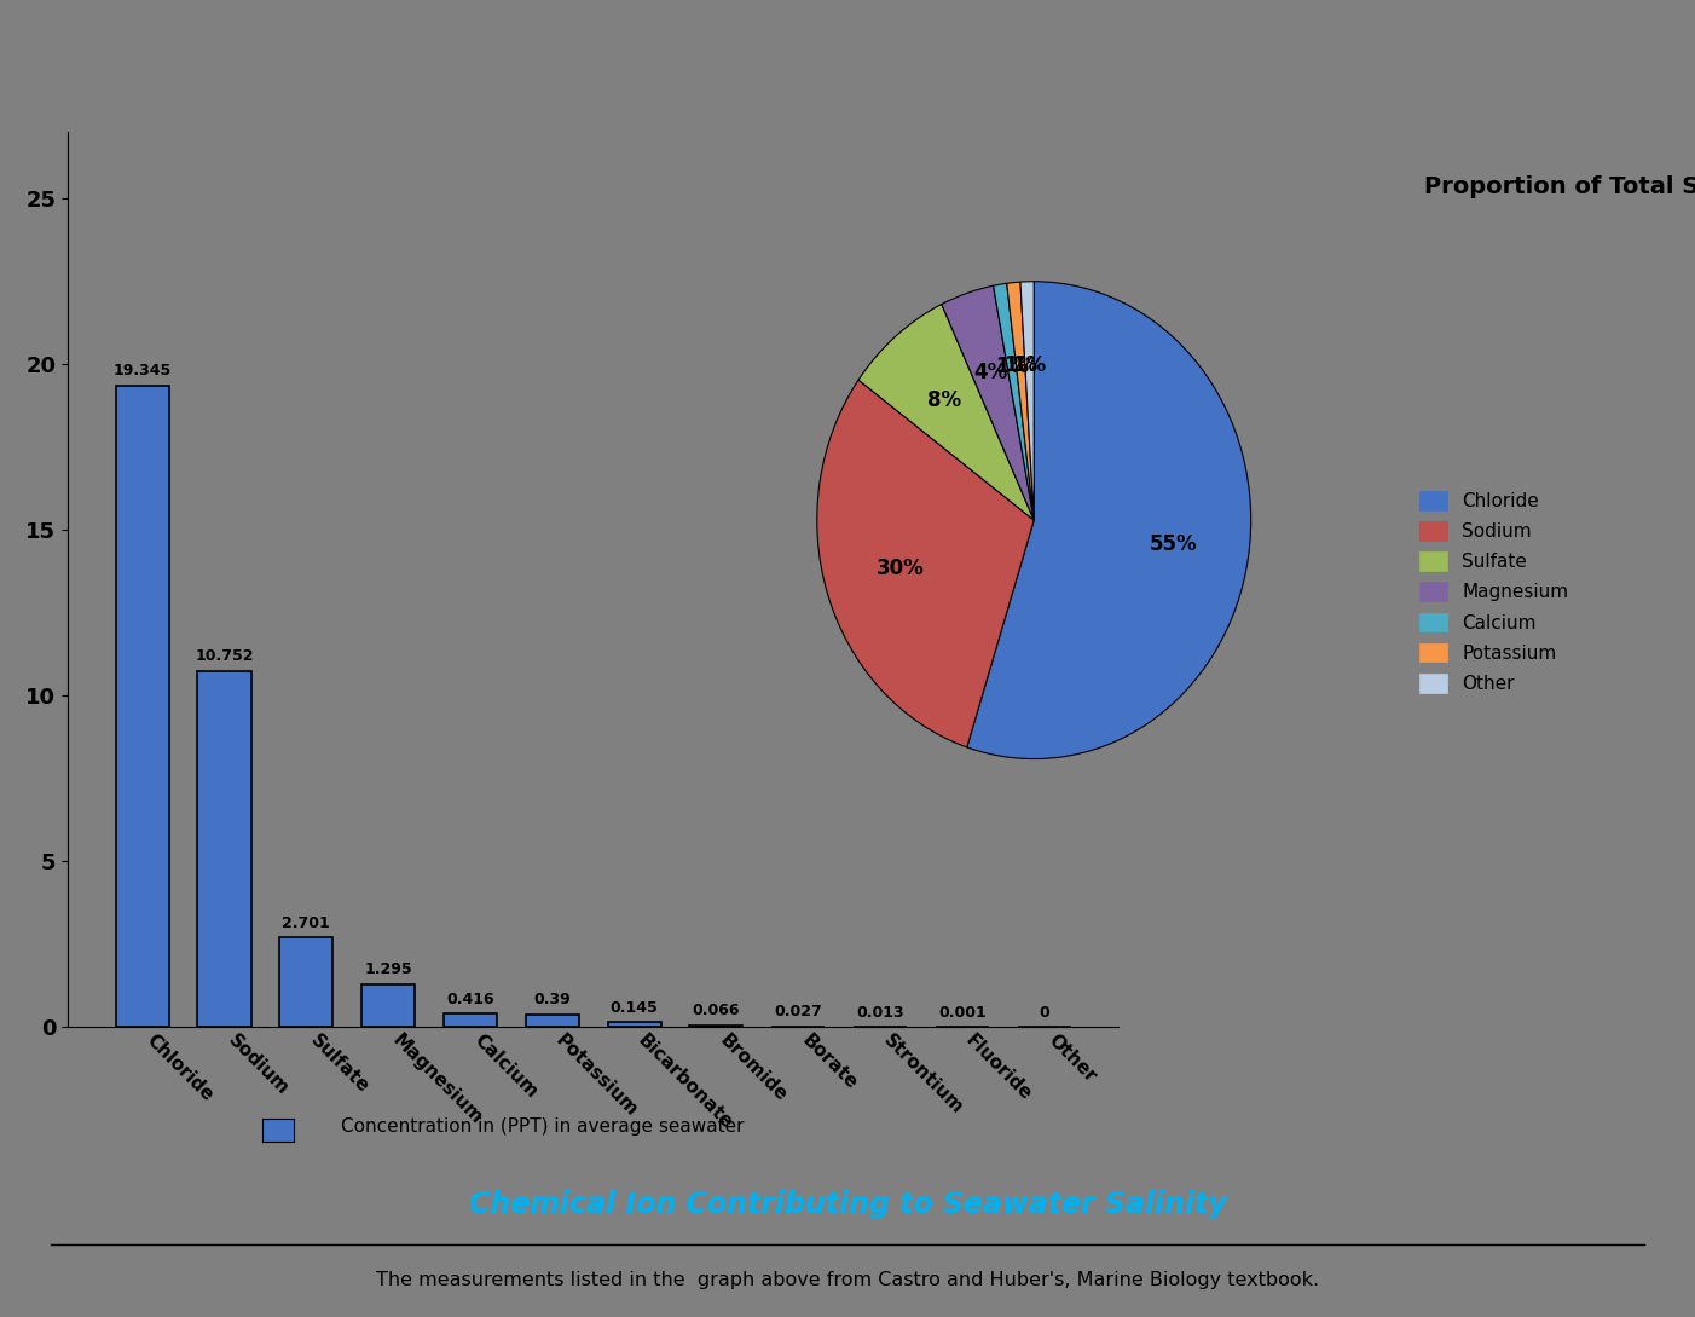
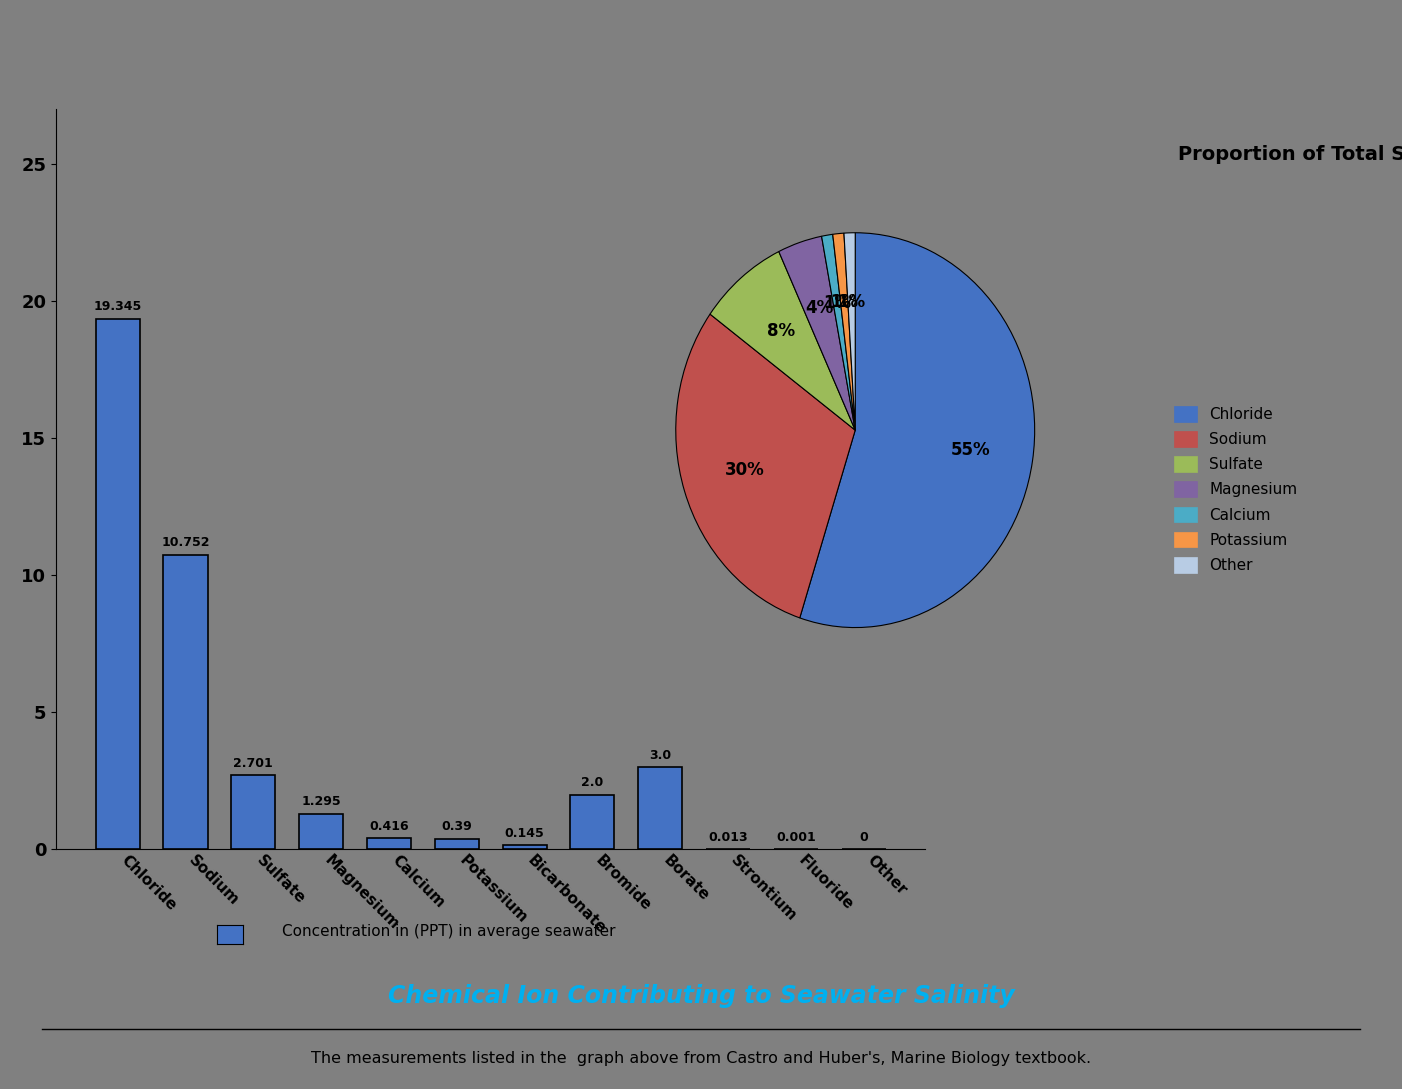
Bromide: 0.066 -> 2.0
Borate: 0.027 -> 3.0
